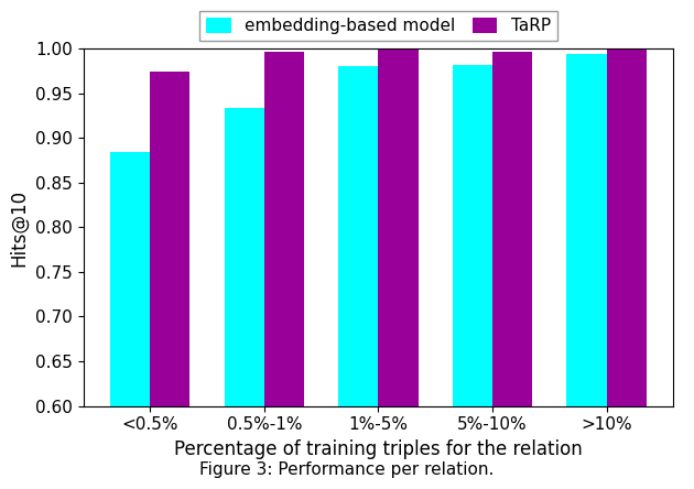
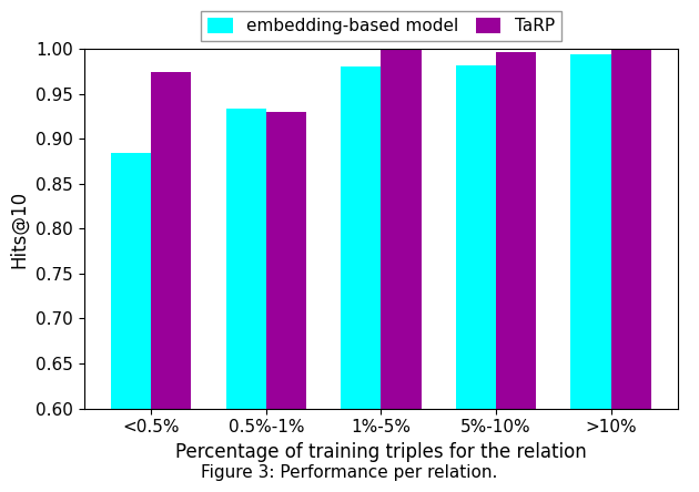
TaRP/0.5%-1%: 0.997 -> 0.930
